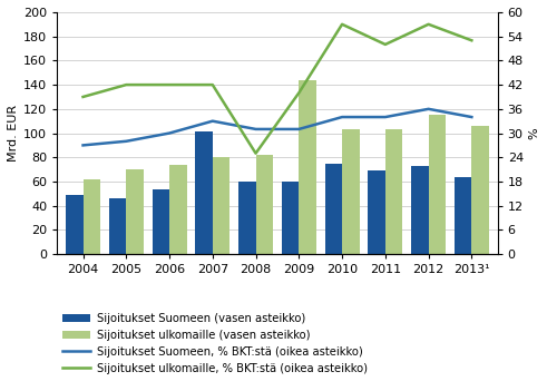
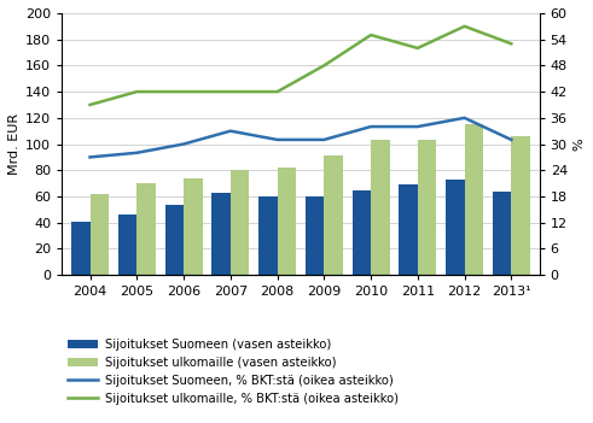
Sijoitukset Suomeen (vasen asteikko)/2004: 49 -> 41
Sijoitukset Suomeen (vasen asteikko)/2007: 101 -> 63
Sijoitukset ulkomaille, % BKT:stä (oikea asteikko)/2008: 25 -> 42
Sijoitukset ulkomaille, % BKT:stä (oikea asteikko)/2009: 40 -> 48
Sijoitukset ulkomaille (vasen asteikko)/2009: 144 -> 91
Sijoitukset Suomeen (vasen asteikko)/2010: 75 -> 65
Sijoitukset ulkomaille, % BKT:stä (oikea asteikko)/2010: 57 -> 55
Sijoitukset Suomeen, % BKT:stä (oikea asteikko)/2013¹: 34 -> 31
